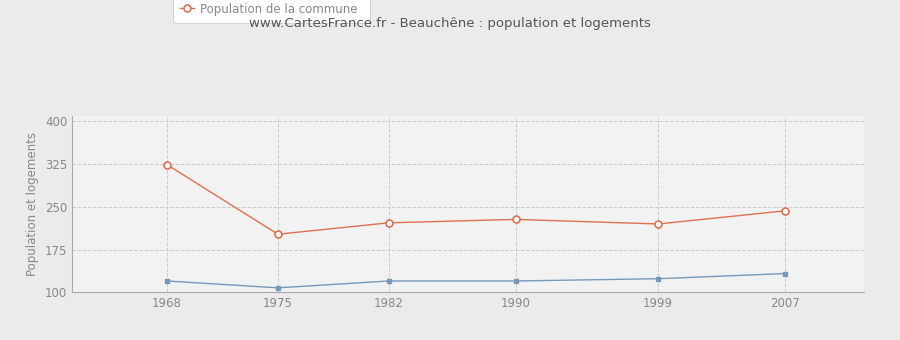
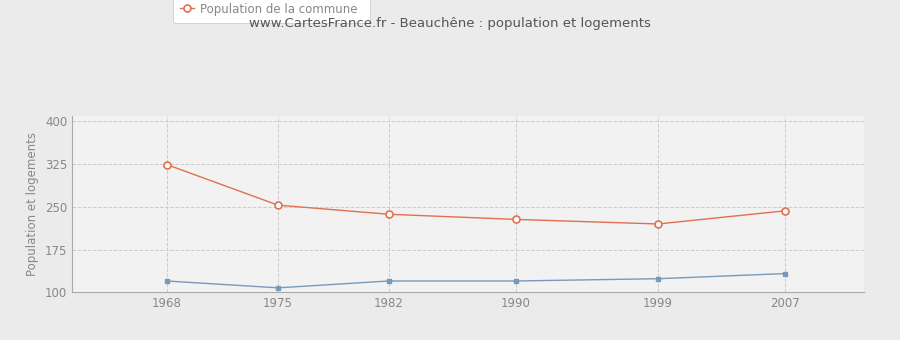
Population de la commune/1975: 202 -> 253
Population de la commune/1982: 222 -> 237
